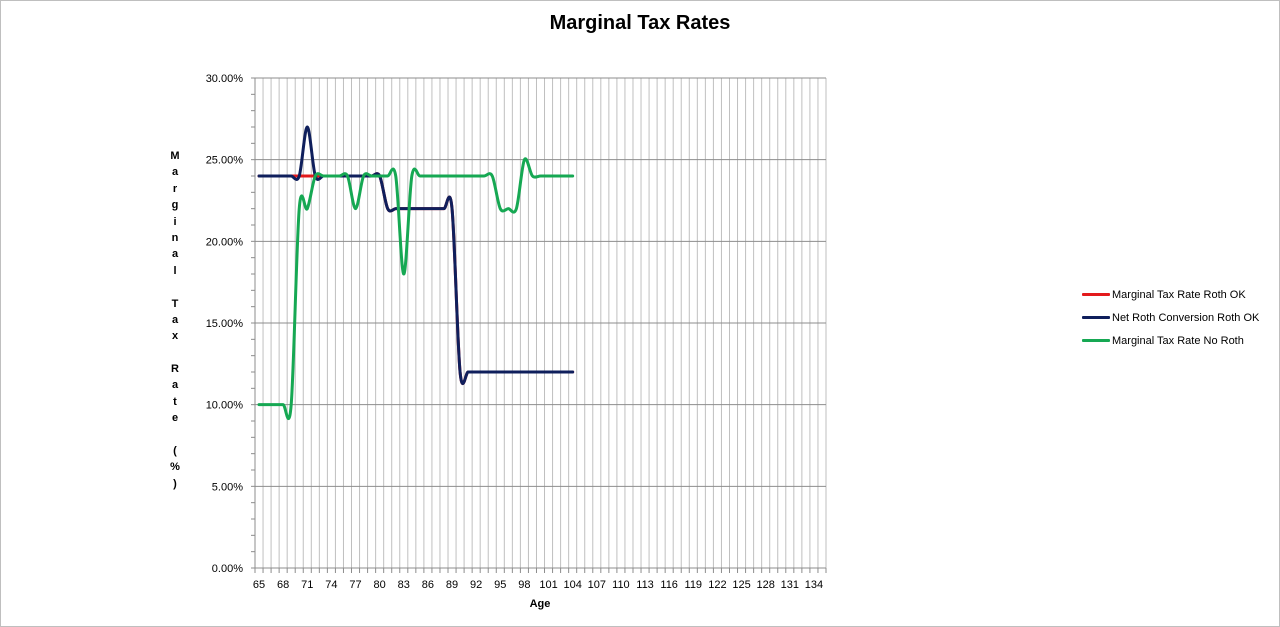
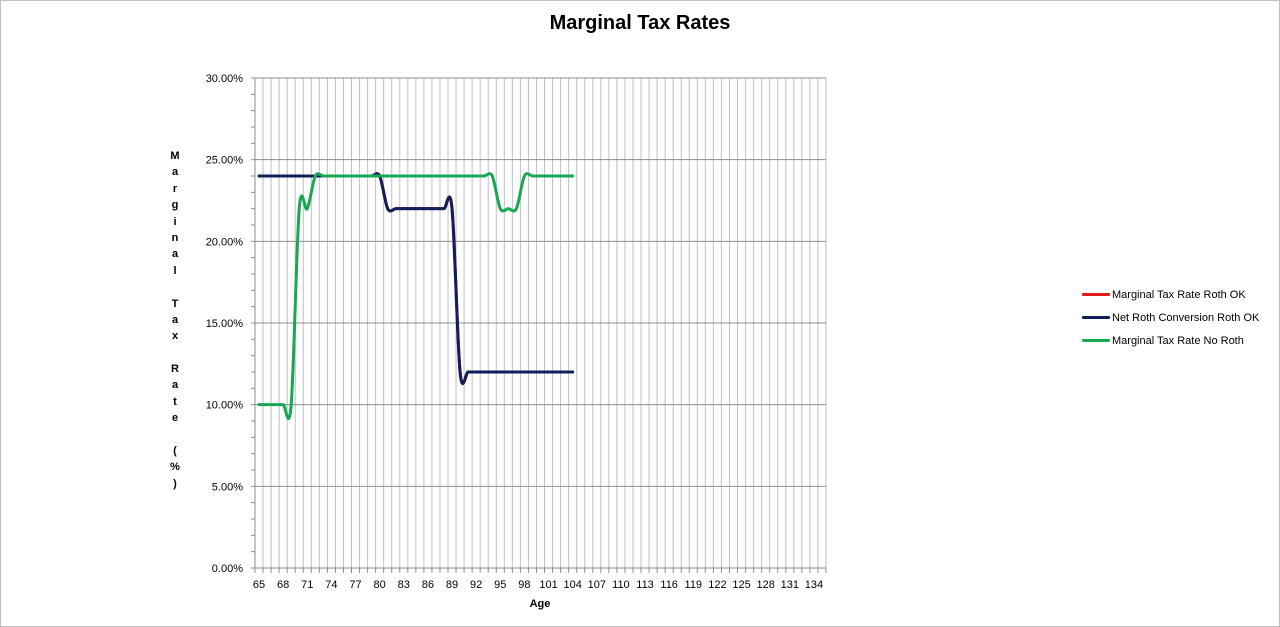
Net Roth Conversion Roth OK/71: 27% -> 24%
Marginal Tax Rate No Roth/77: 22% -> 24%
Marginal Tax Rate No Roth/83: 18% -> 24%
Marginal Tax Rate No Roth/98: 25% -> 24%
